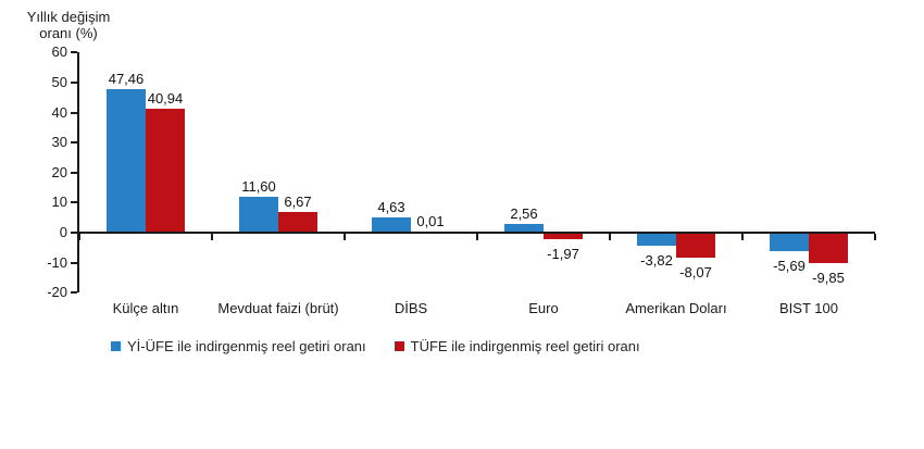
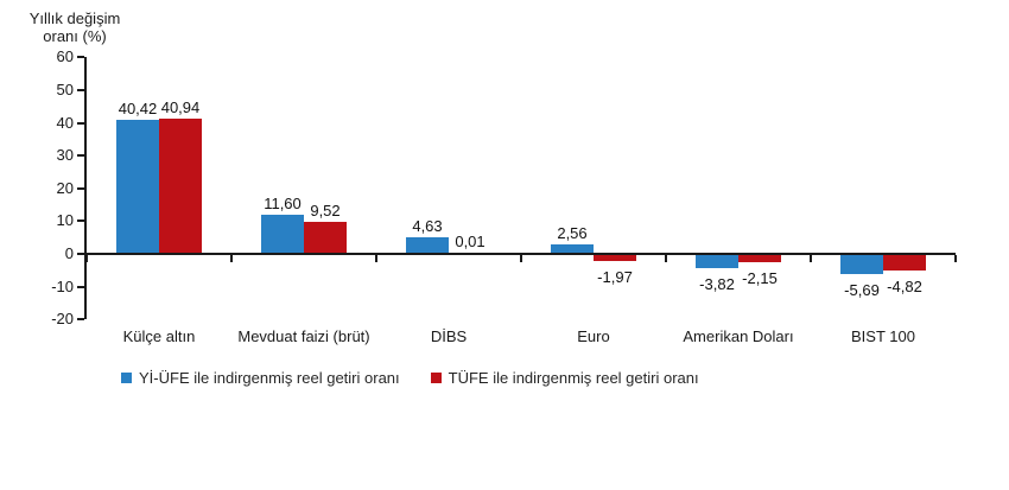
Yİ-ÜFE ile indirgenmiş reel getiri oranı/Külçe altın: 47,46 -> 40,42
TÜFE ile indirgenmiş reel getiri oranı/Mevduat faizi (brüt): 6,67 -> 9,52
TÜFE ile indirgenmiş reel getiri oranı/Amerikan Doları: -8,07 -> -2,15
TÜFE ile indirgenmiş reel getiri oranı/BIST 100: -9,85 -> -4,82
